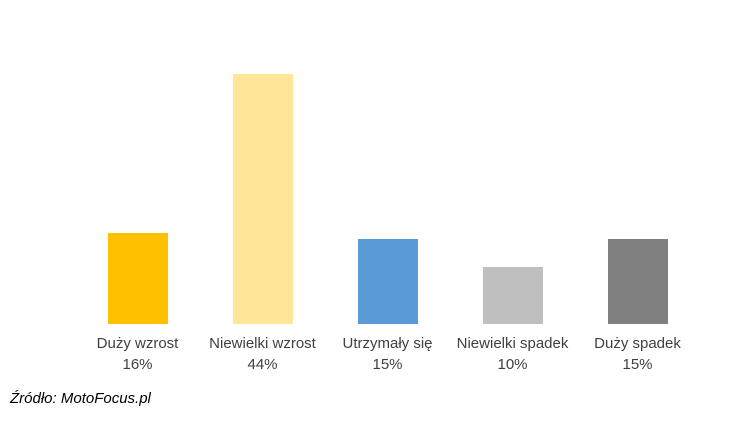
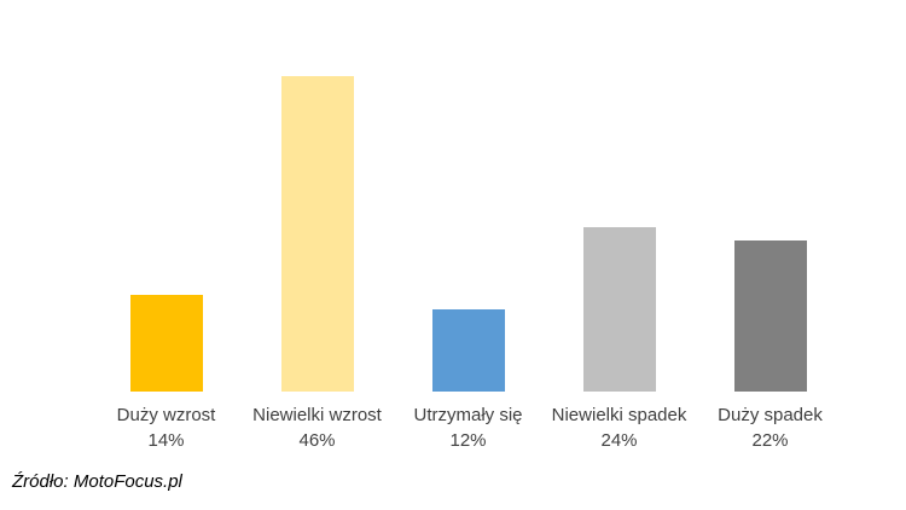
Duży wzrost: 16% -> 14%
Niewielki wzrost: 44% -> 46%
Utrzymały się: 15% -> 12%
Niewielki spadek: 10% -> 24%
Duży spadek: 15% -> 22%
